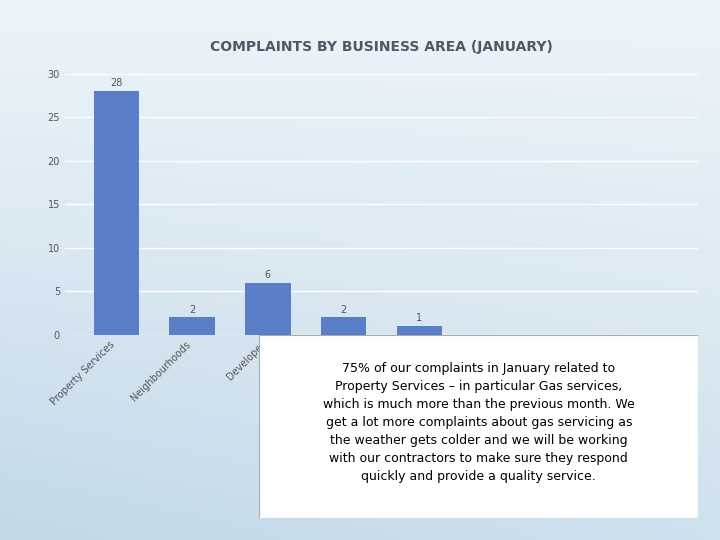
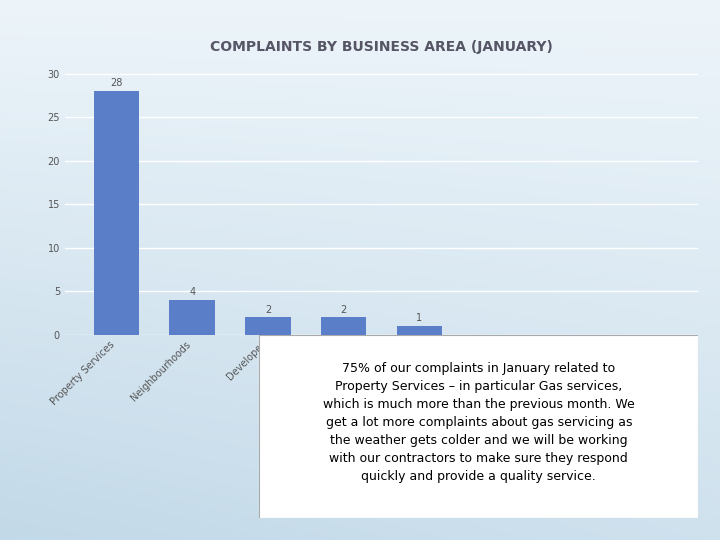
Neighbourhoods: 2 -> 4
Developer: 6 -> 2
